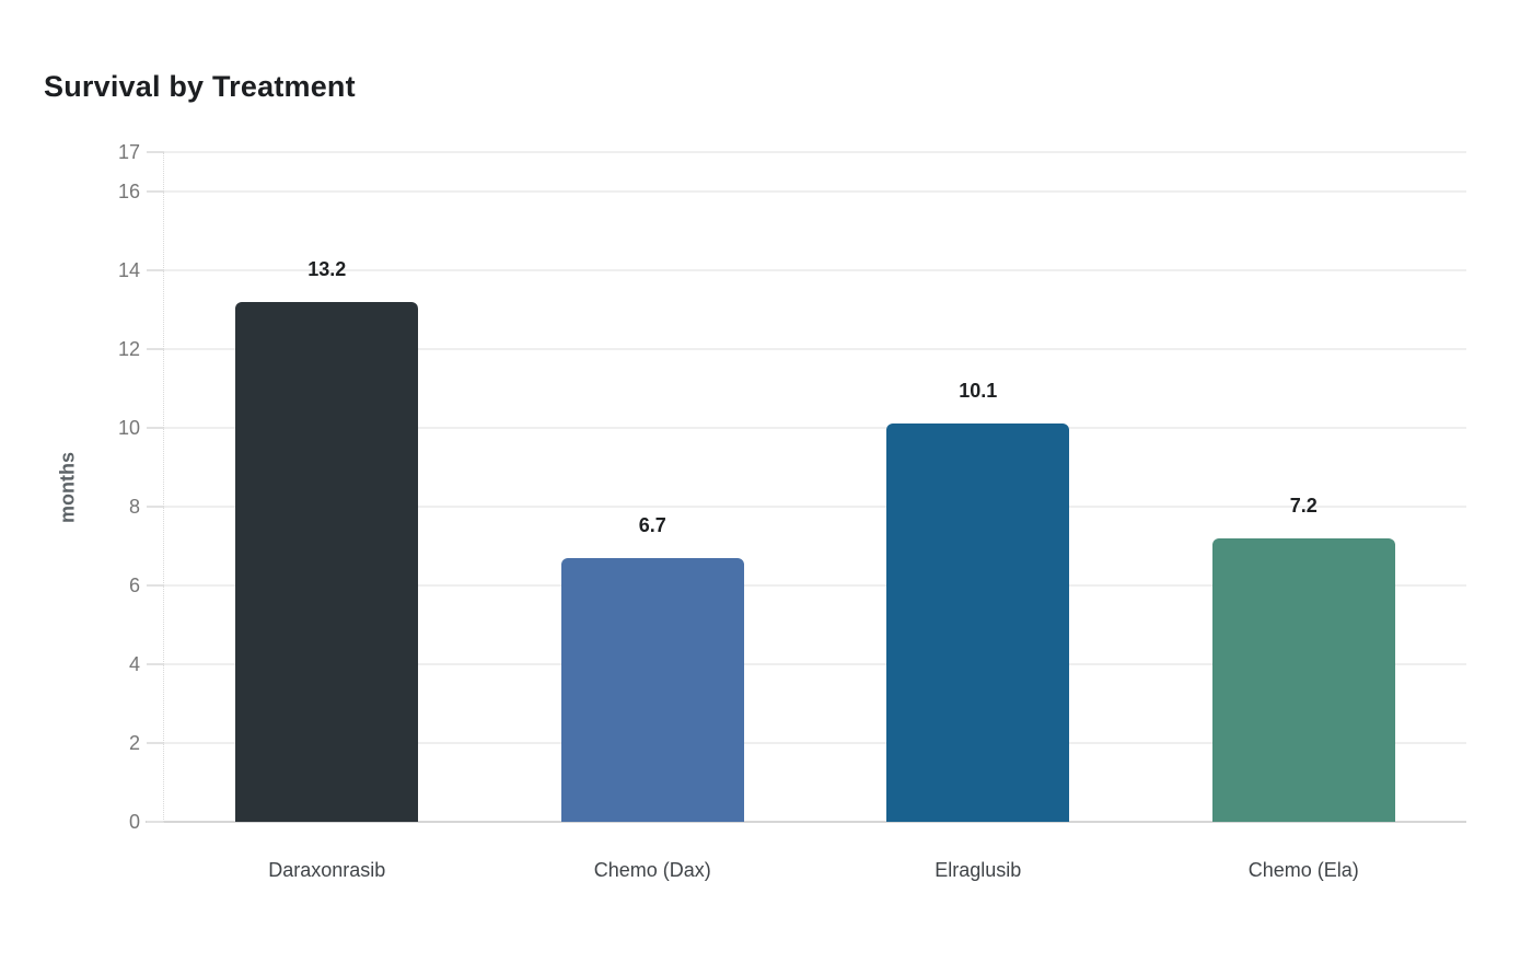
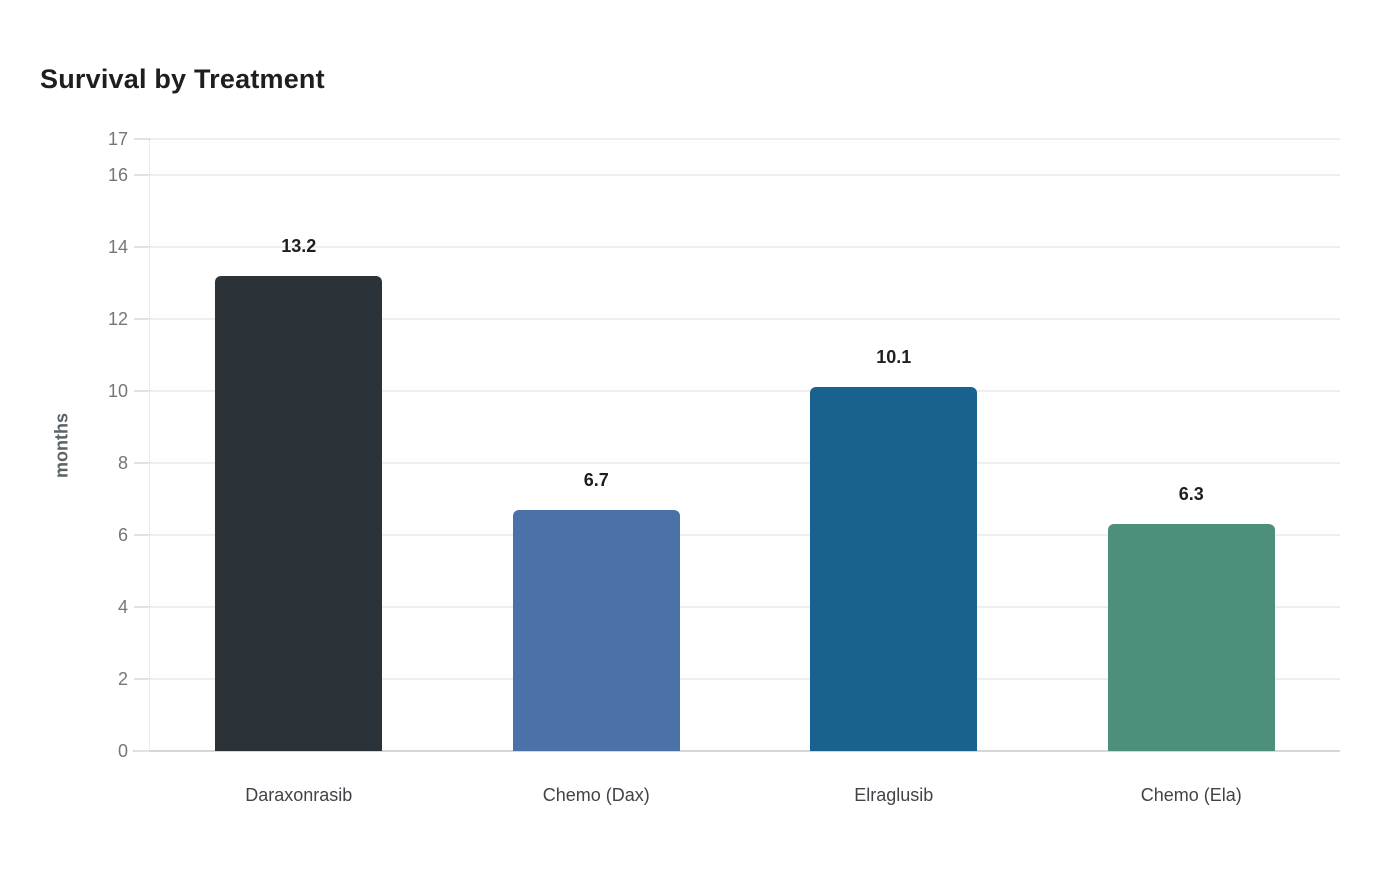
Chemo (Ela): 7.2 -> 6.3
